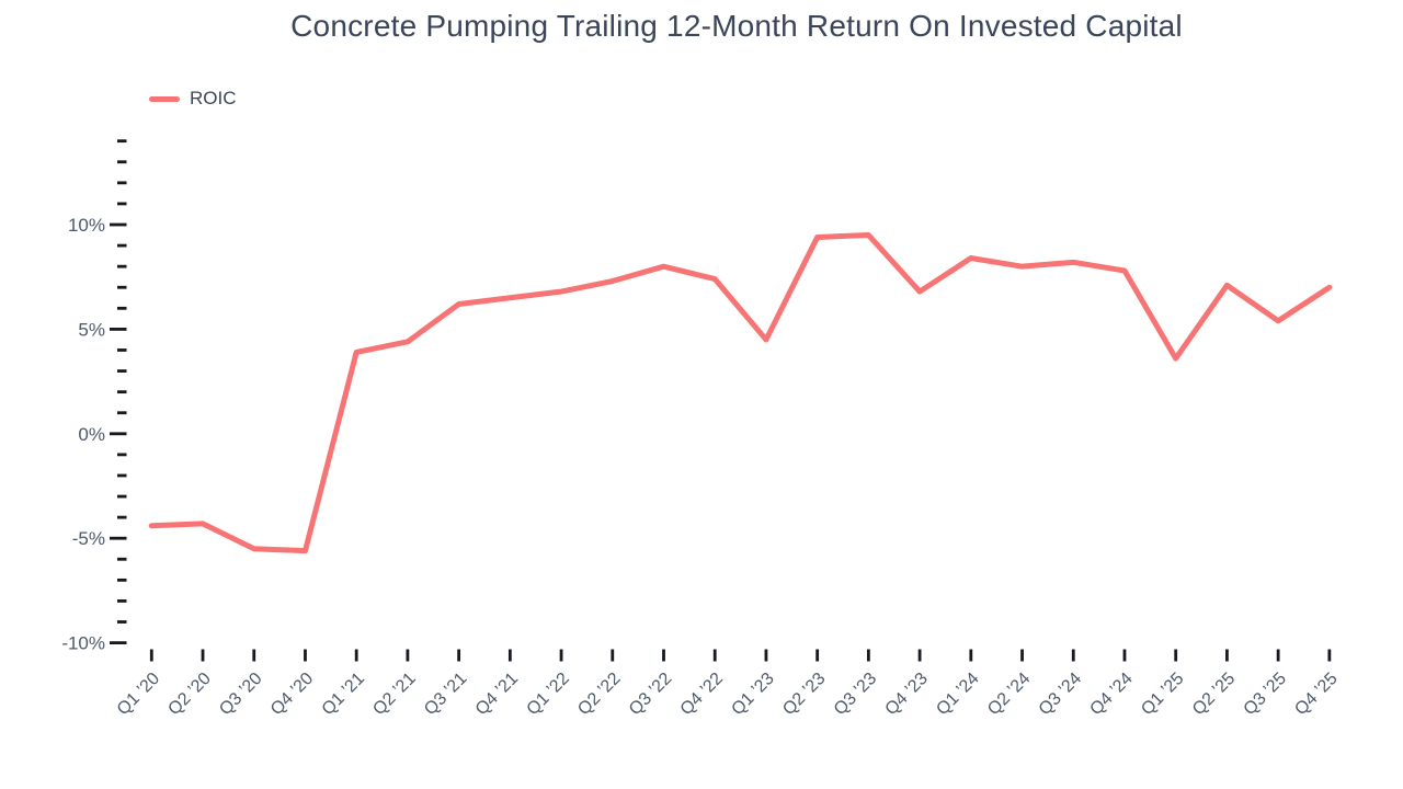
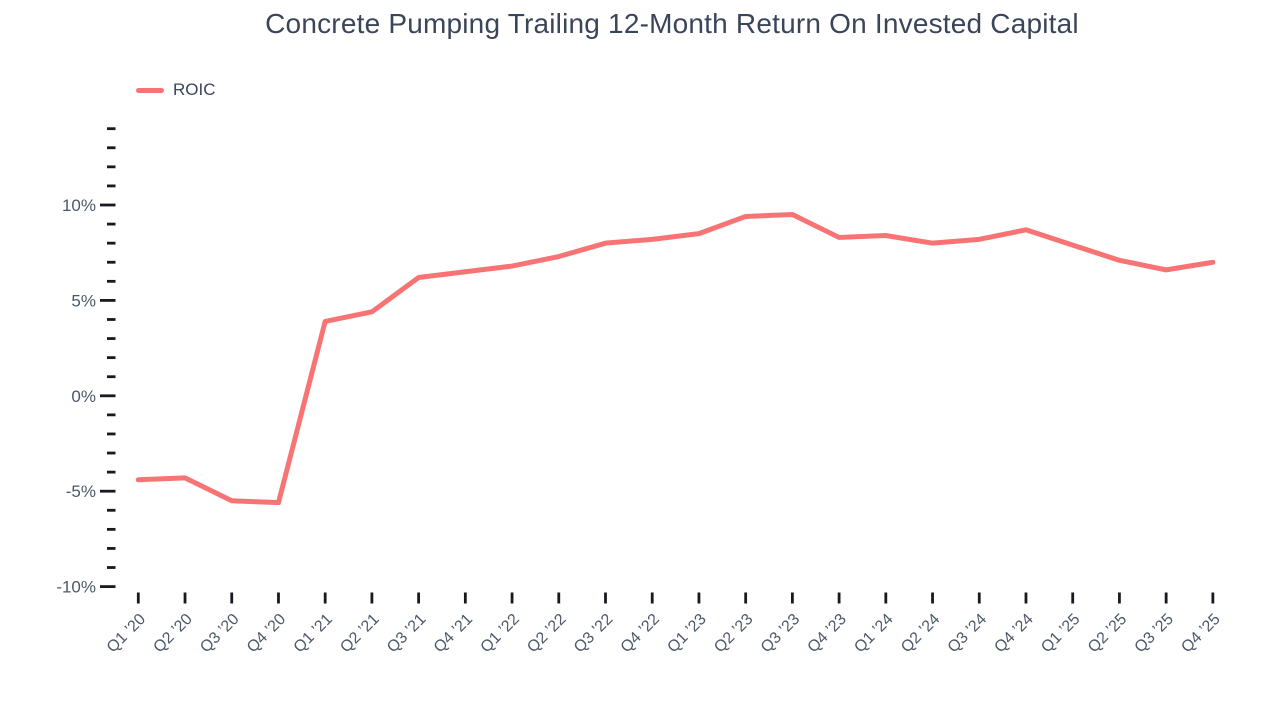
Q4 ’22: 7.4% -> 8.2%
Q1 ’23: 4.5% -> 8.5%
Q4 ’23: 6.8% -> 8.3%
Q4 ’24: 7.8% -> 8.7%
Q1 ’25: 3.6% -> 7.9%
Q3 ’25: 5.4% -> 6.6%
